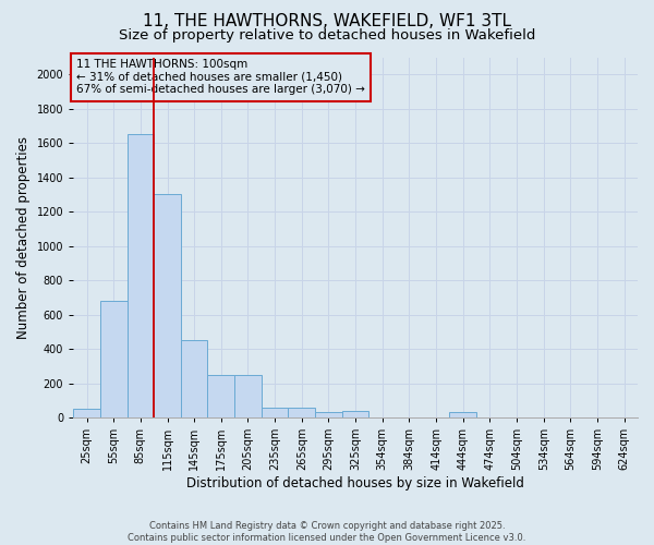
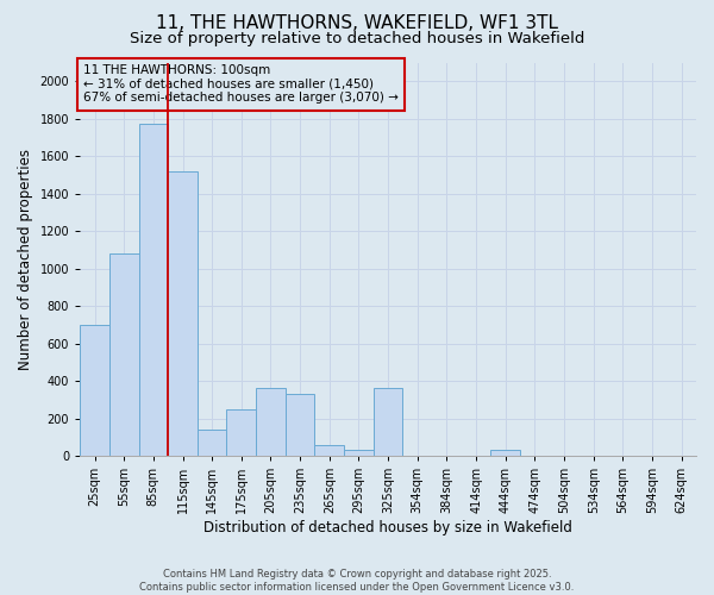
25sqm: 50 -> 700
55sqm: 680 -> 1080
85sqm: 1650 -> 1770
115sqm: 1300 -> 1520
145sqm: 450 -> 140
205sqm: 250 -> 360
235sqm: 60 -> 330
325sqm: 40 -> 360
